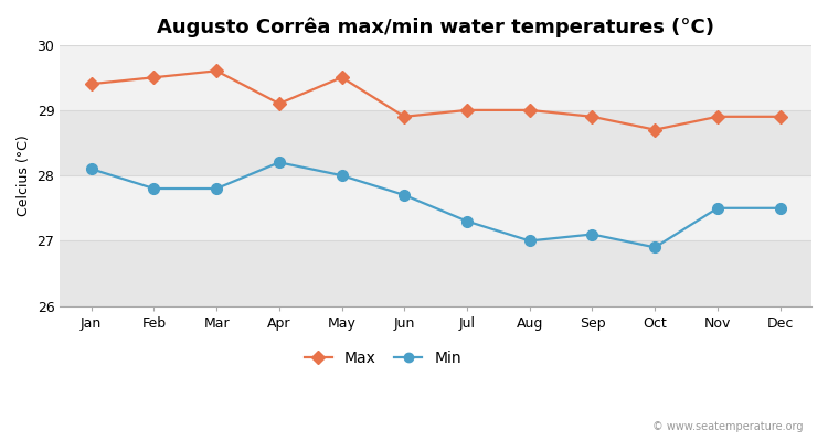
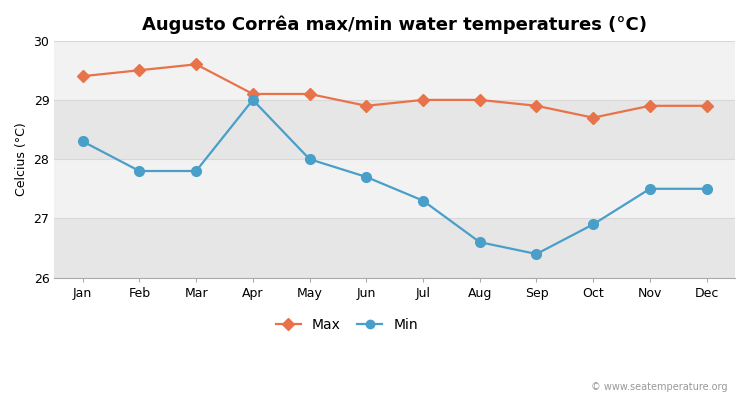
Min/Jan: 28.1 -> 28.3
Min/Apr: 28.2 -> 29.0
Max/May: 29.5 -> 29.1
Min/Aug: 27.0 -> 26.6
Min/Sep: 27.1 -> 26.4
